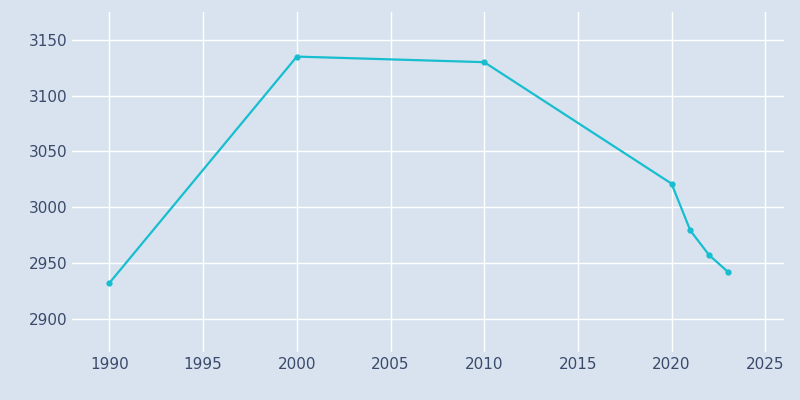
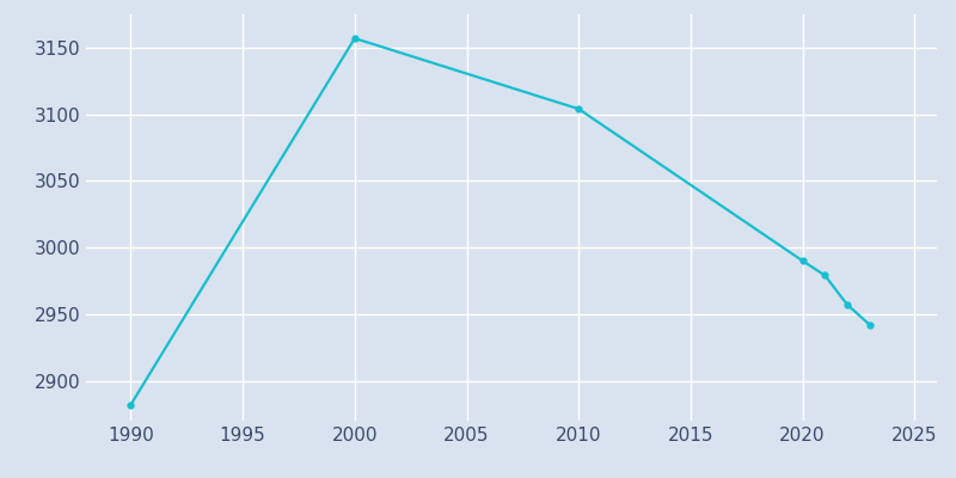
1990: 2932 -> 2882
2000: 3135 -> 3157
2010: 3130 -> 3104
2020: 3021 -> 2990
